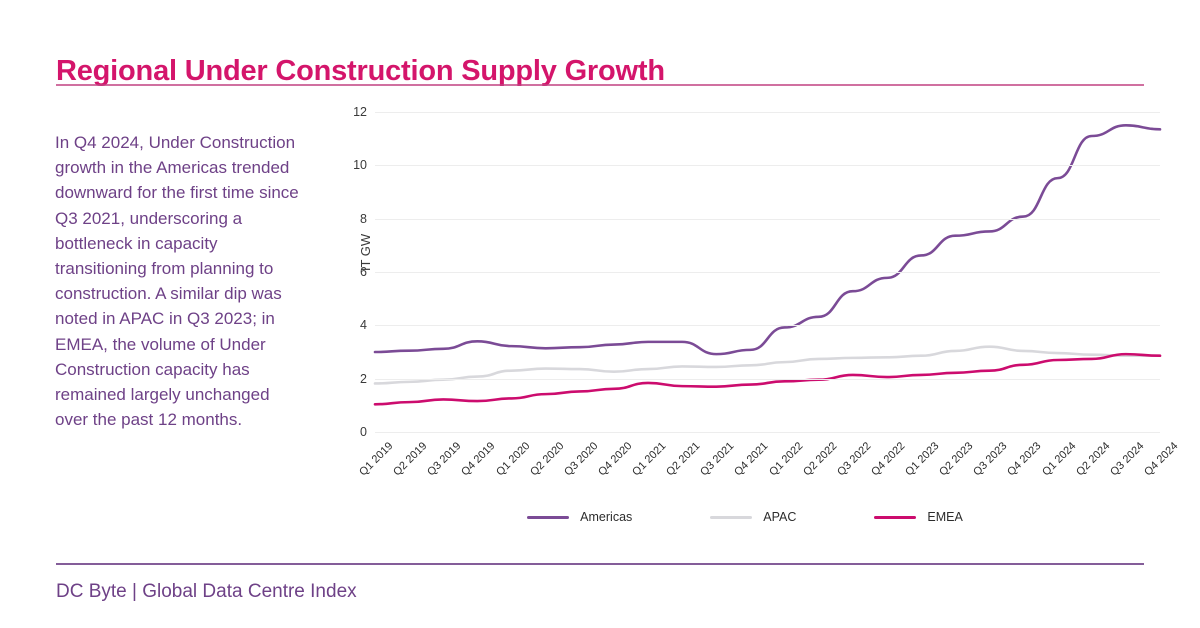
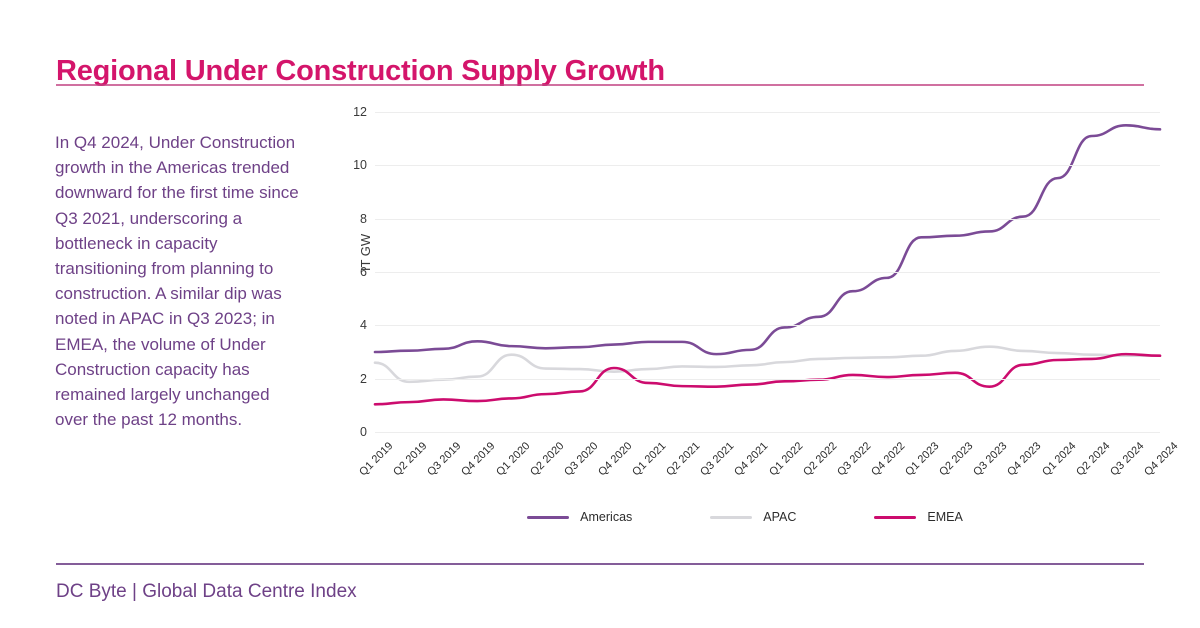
APAC/Q1 2019: 1.8 -> 2.6
APAC/Q1 2020: 2.3 -> 2.9
EMEA/Q4 2020: 1.6 -> 2.4
Americas/Q1 2023: 6.6 -> 7.3
EMEA/Q3 2023: 2.3 -> 1.7
